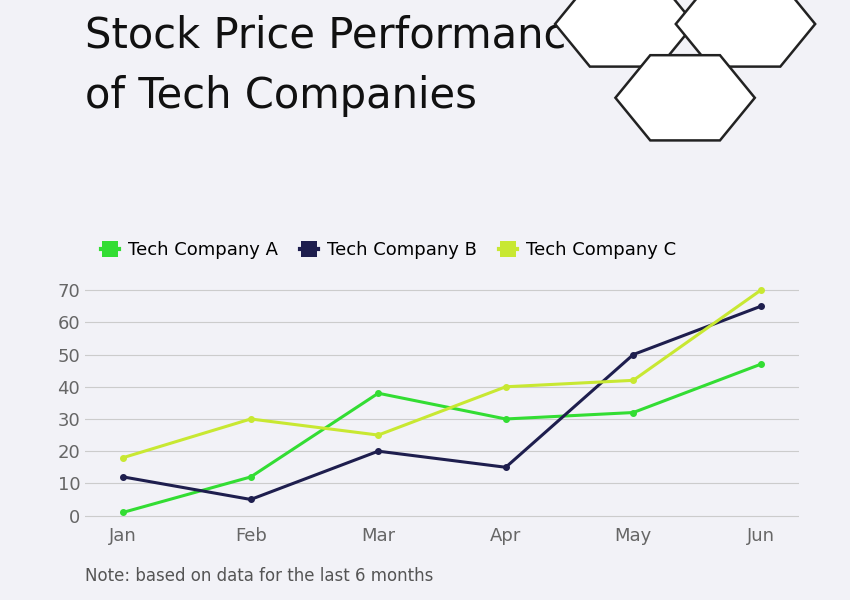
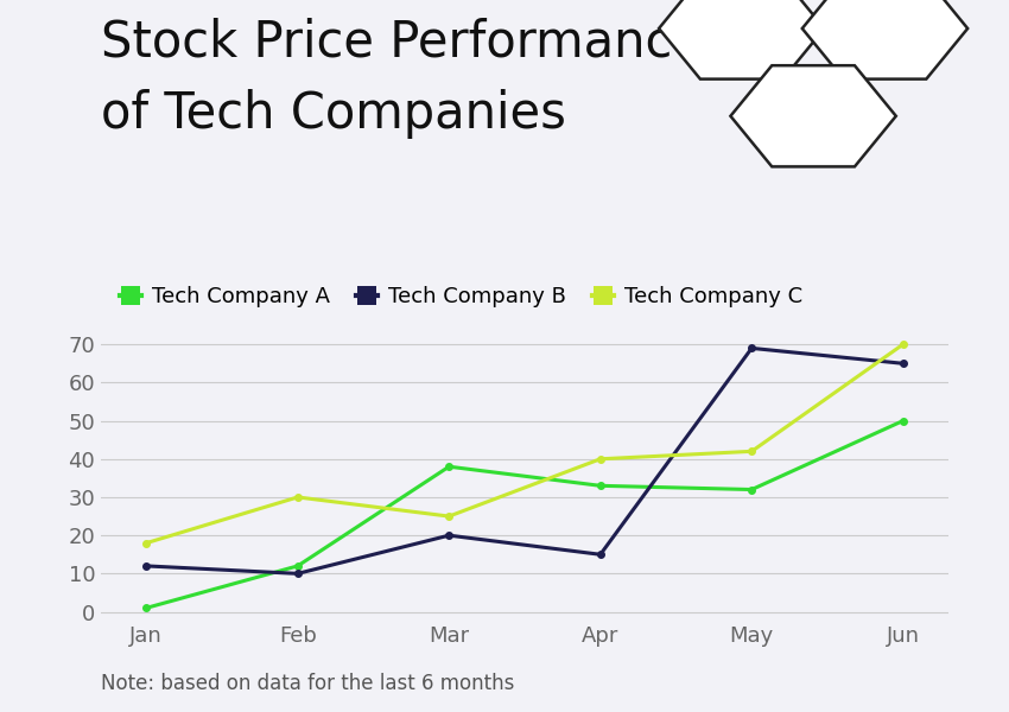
Tech Company B/Feb: 5 -> 10
Tech Company A/Apr: 30 -> 33
Tech Company B/May: 50 -> 69
Tech Company A/Jun: 47 -> 50
